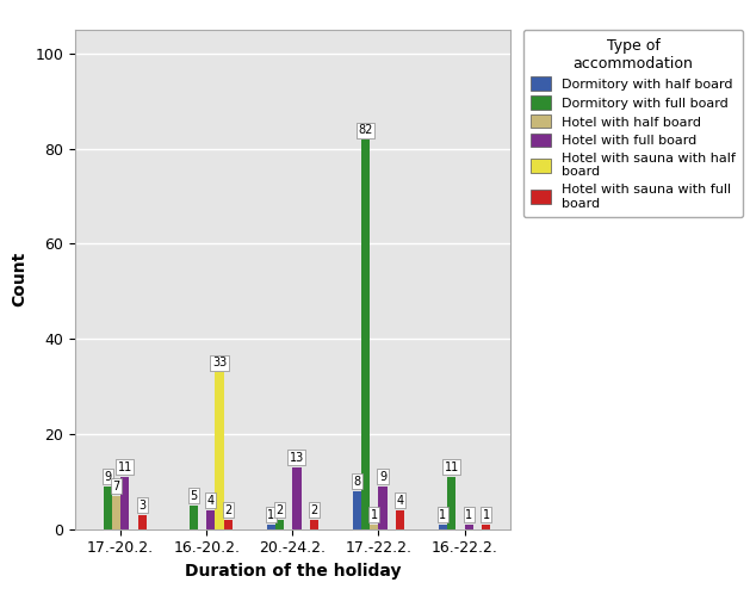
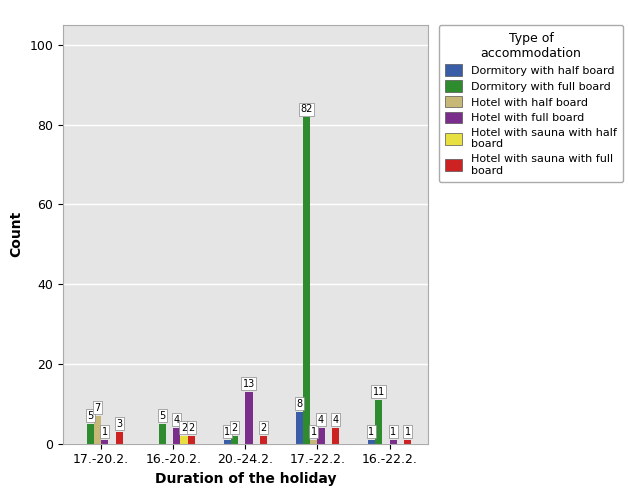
Dormitory with full board/17.-20.2.: 9 -> 5
Hotel with full board/17.-20.2.: 11 -> 1
Hotel with sauna with half board/16.-20.2.: 33 -> 2
Hotel with full board/17.-22.2.: 9 -> 4
